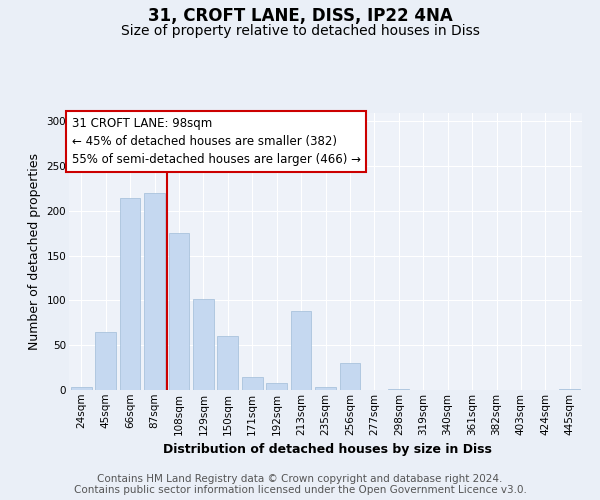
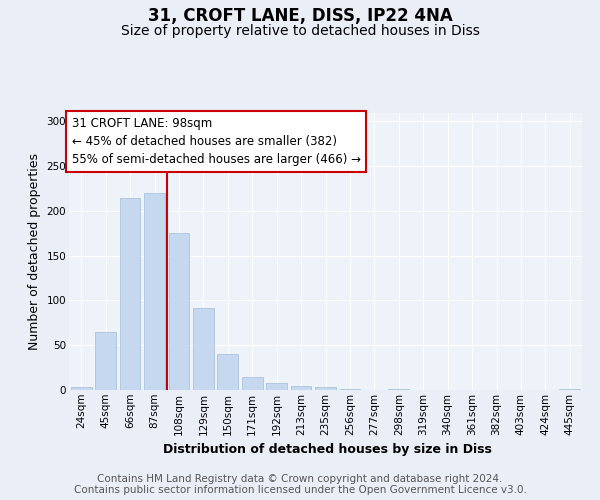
129sqm: 102 -> 92
150sqm: 60 -> 40
213sqm: 88 -> 5
256sqm: 30 -> 1
